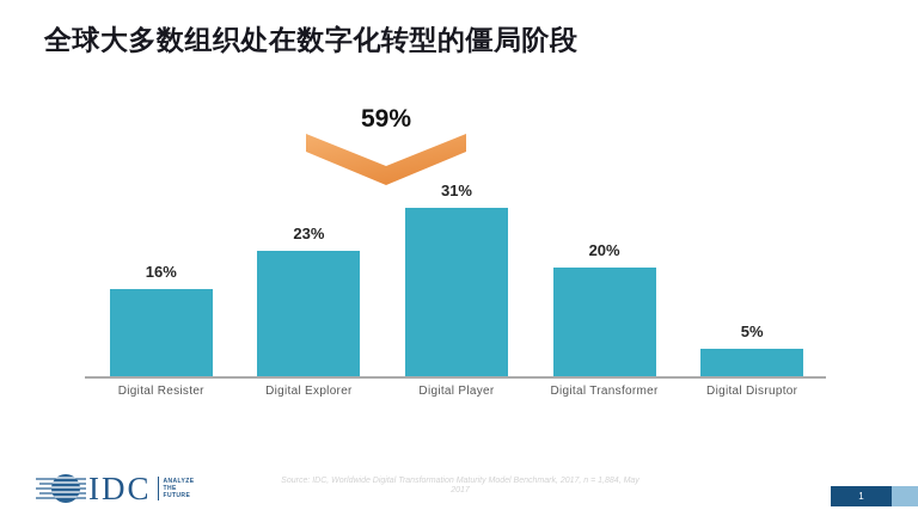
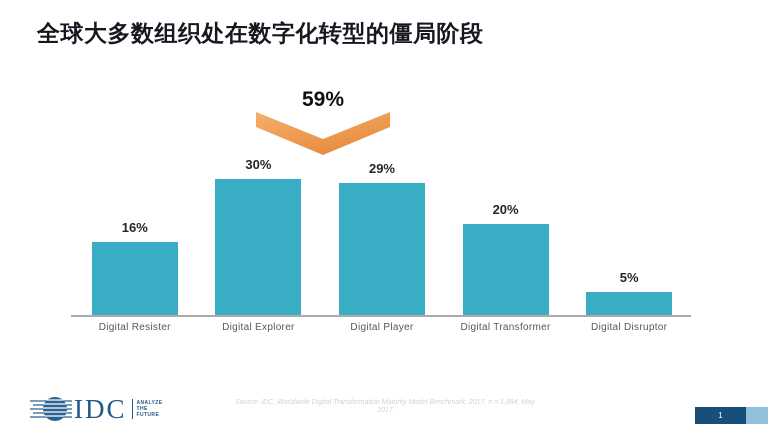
Digital Explorer: 23% -> 30%
Digital Player: 31% -> 29%
